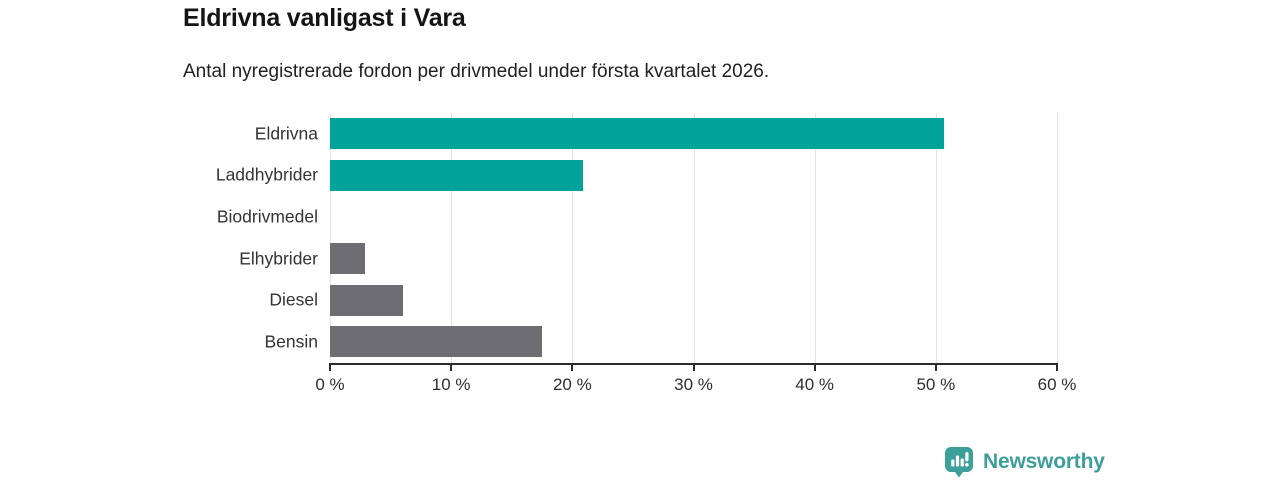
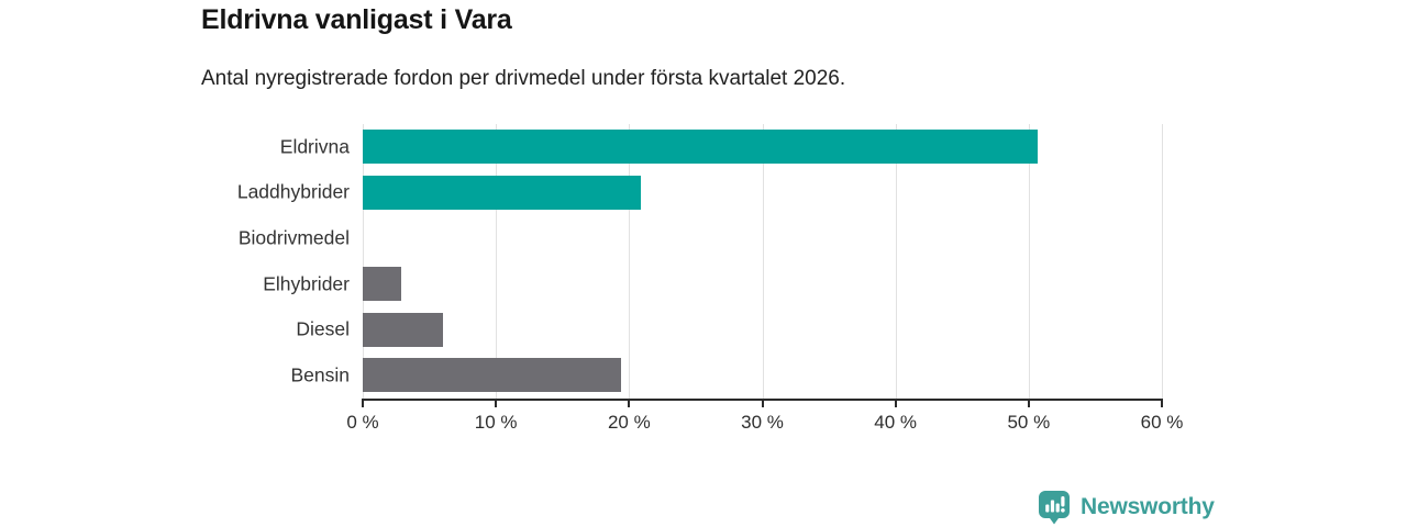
Bensin: 17.5% -> 19.4%
